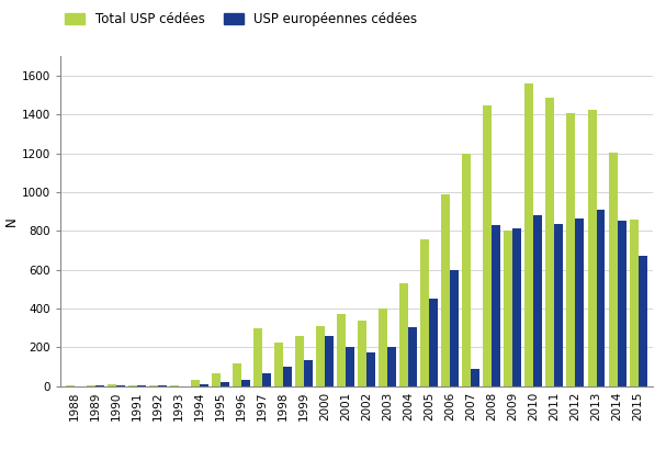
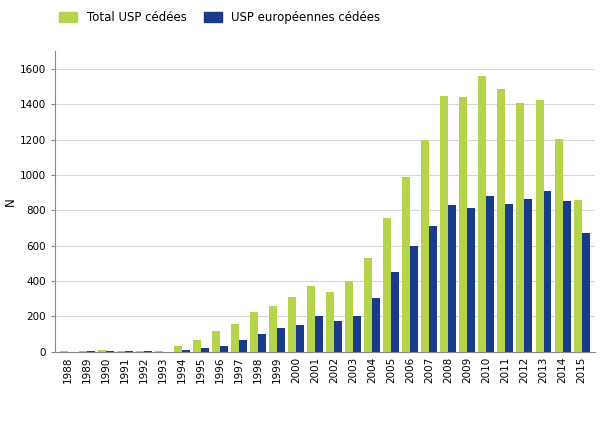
Total USP cédées/1997: 300 -> 160
USP européennes cédées/2000: 260 -> 150
USP européennes cédées/2007: 90 -> 710
Total USP cédées/2009: 800 -> 1440
